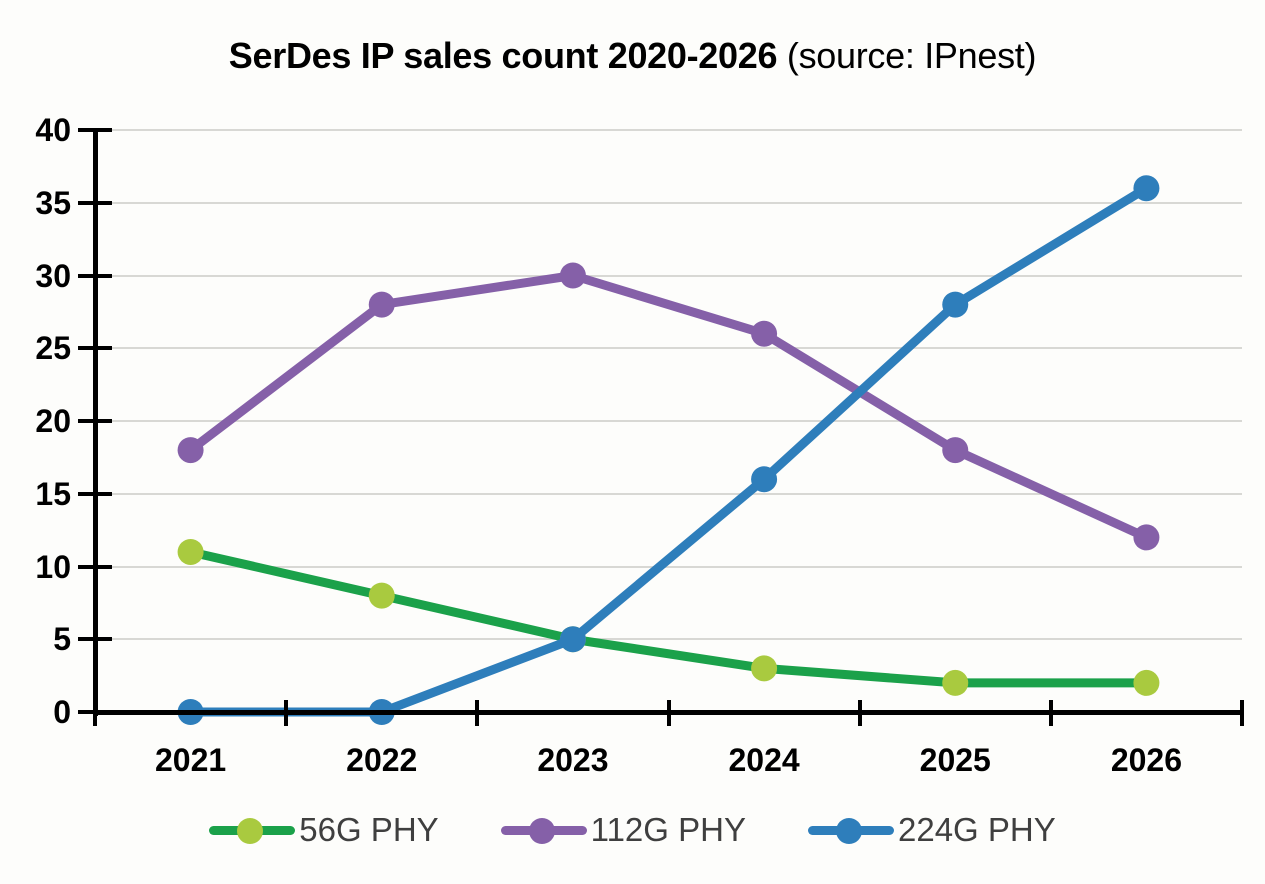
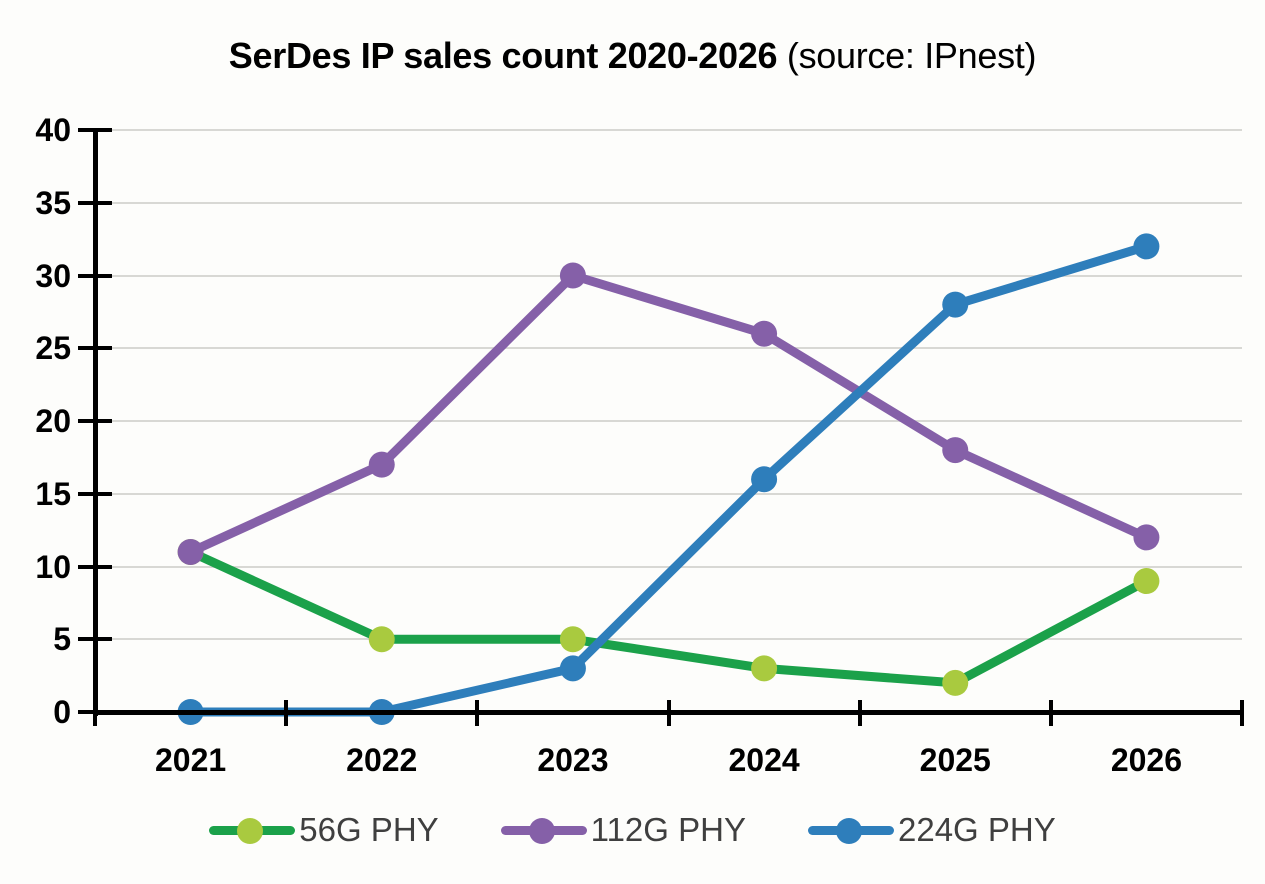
112G PHY/2021: 18 -> 11
56G PHY/2022: 8 -> 5
112G PHY/2022: 28 -> 17
224G PHY/2023: 5 -> 3
56G PHY/2026: 2 -> 9
224G PHY/2026: 36 -> 32
